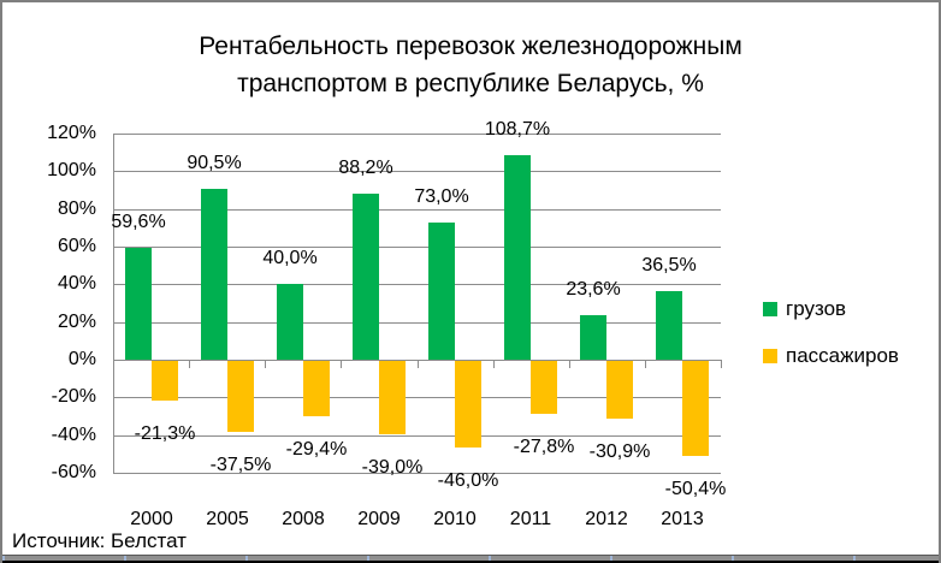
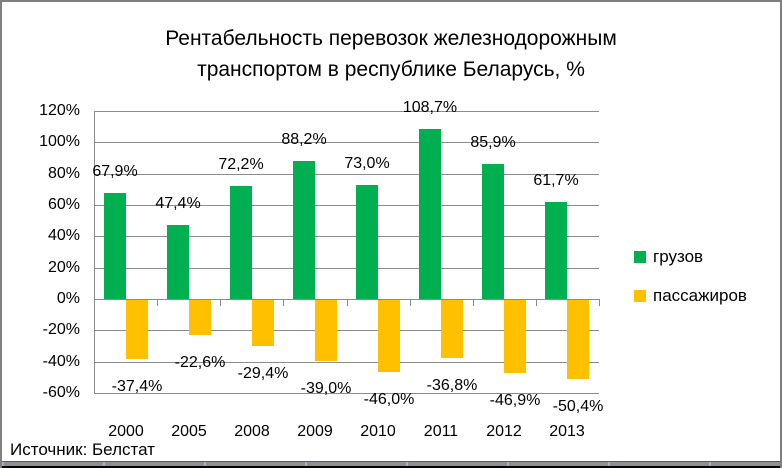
грузов/2000: 59,6% -> 67,9%
пассажиров/2000: -21,3% -> -37,4%
грузов/2005: 90,5% -> 47,4%
пассажиров/2005: -37,5% -> -22,6%
грузов/2008: 40,0% -> 72,2%
пассажиров/2011: -27,8% -> -36,8%
грузов/2012: 23,6% -> 85,9%
пассажиров/2012: -30,9% -> -46,9%
грузов/2013: 36,5% -> 61,7%
